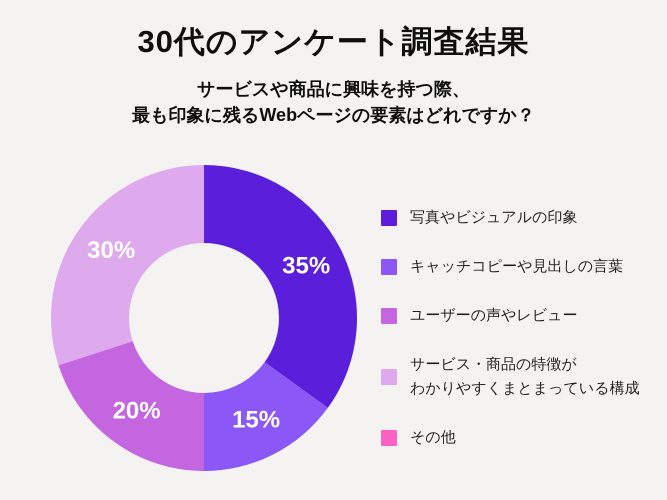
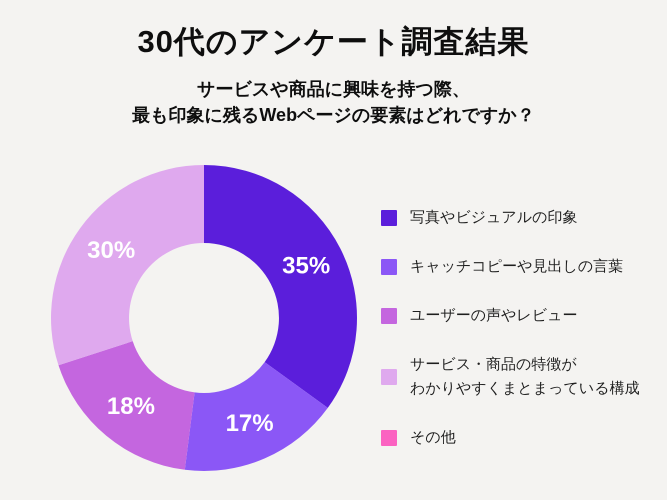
キャッチコピーや見出しの言葉: 15% -> 17%
ユーザーの声やレビュー: 20% -> 18%
